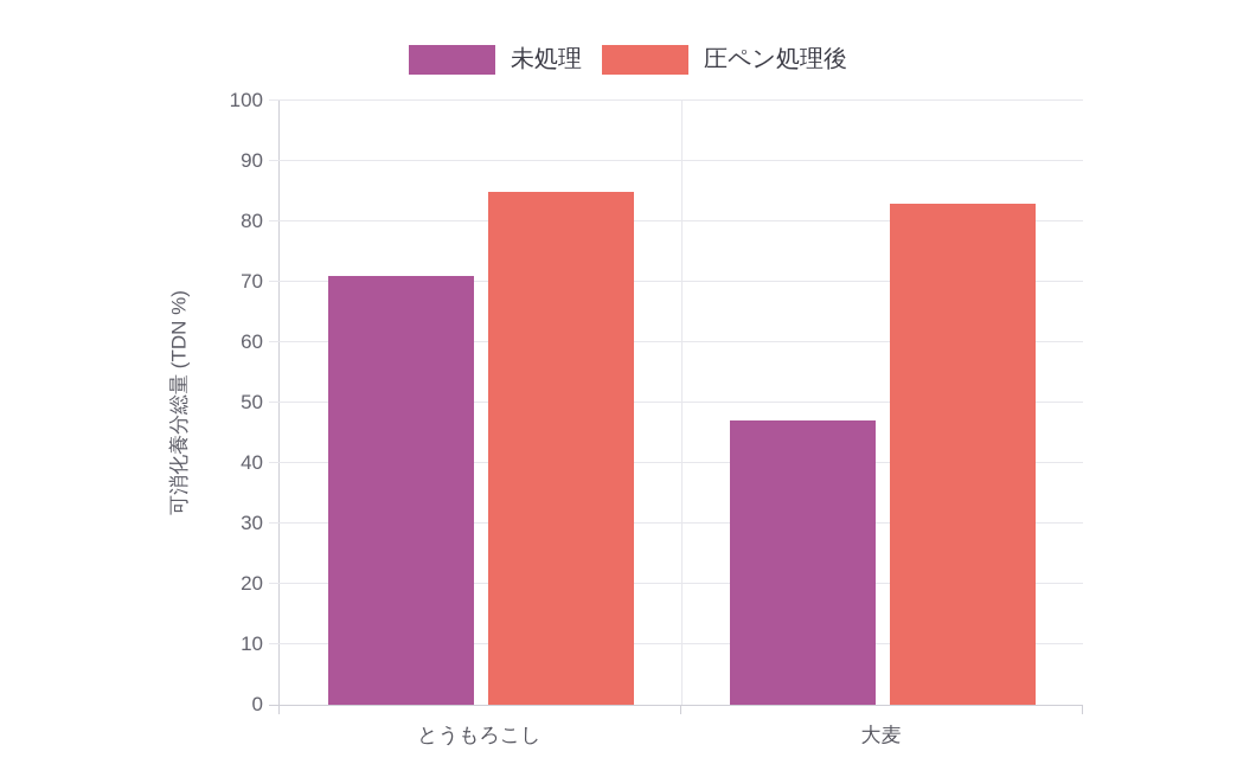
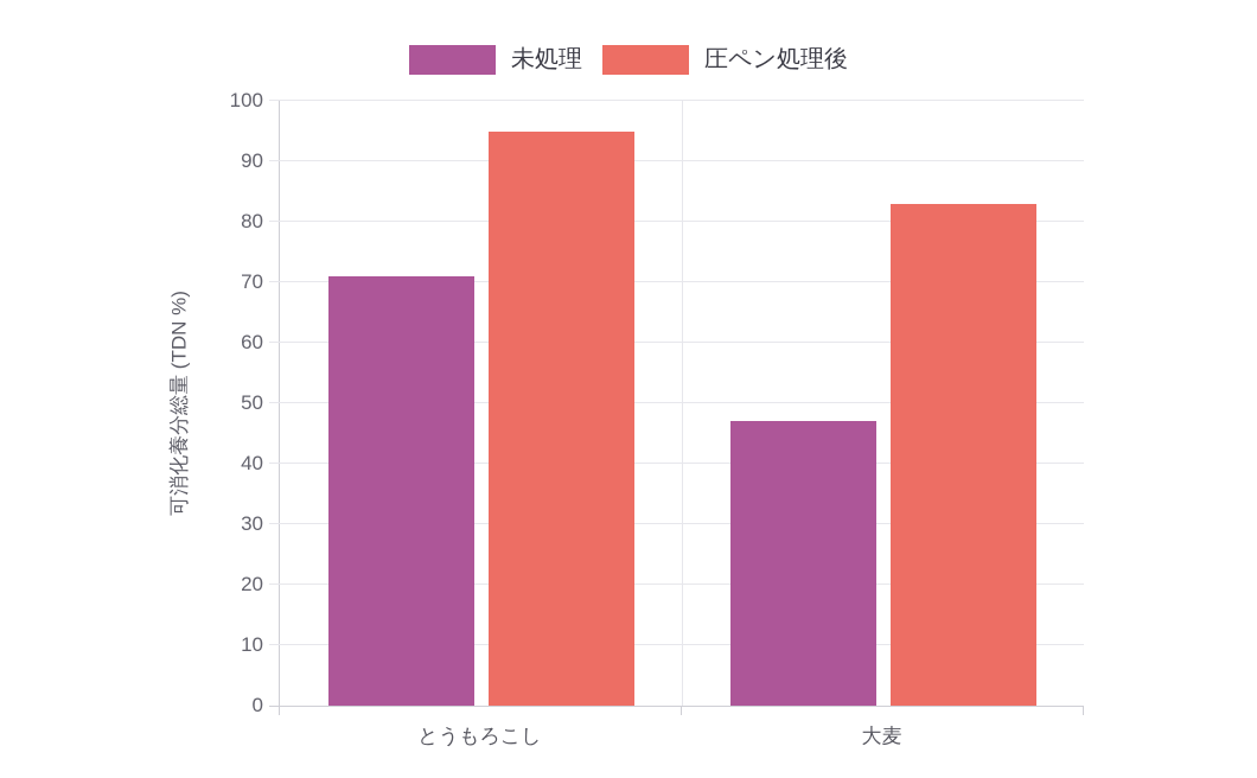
圧ペン処理後/とうもろこし: 85 -> 95
